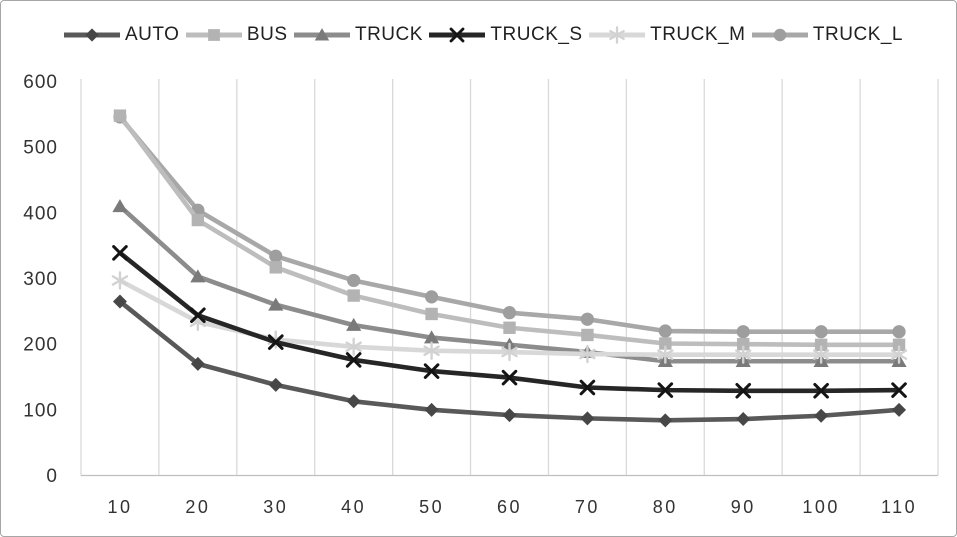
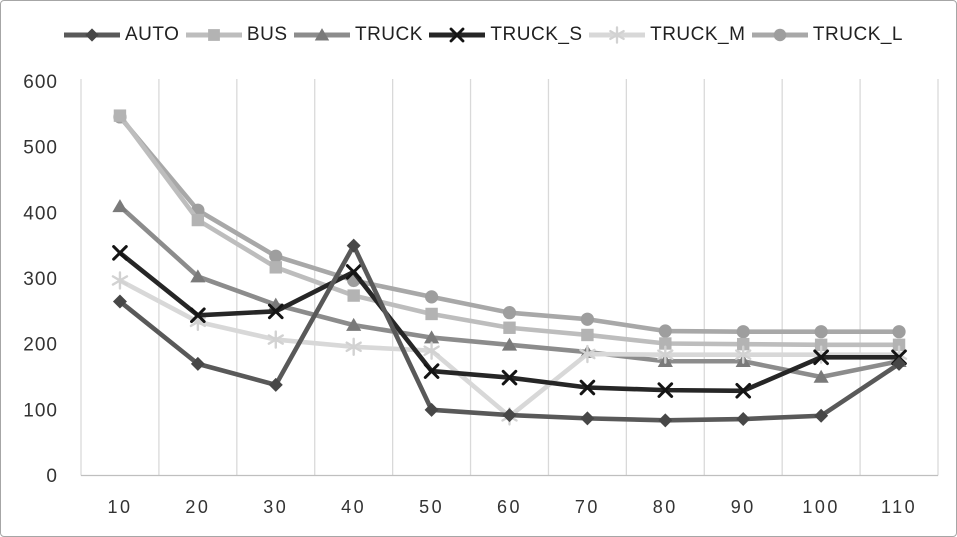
TRUCK_S/30: 200 -> 250
AUTO/40: 110 -> 350
TRUCK_S/40: 180 -> 310
TRUCK_M/60: 190 -> 90
TRUCK/100: 170 -> 150
TRUCK_S/100: 130 -> 180
AUTO/110: 100 -> 170
TRUCK_S/110: 130 -> 180
